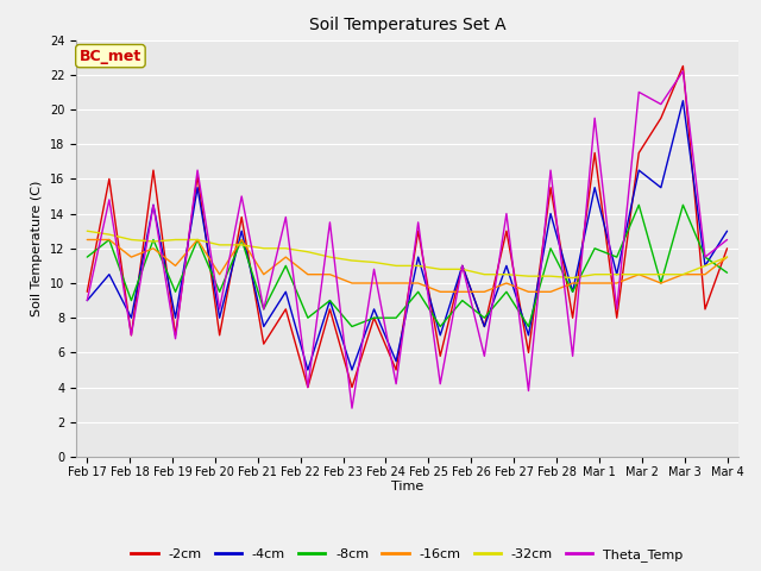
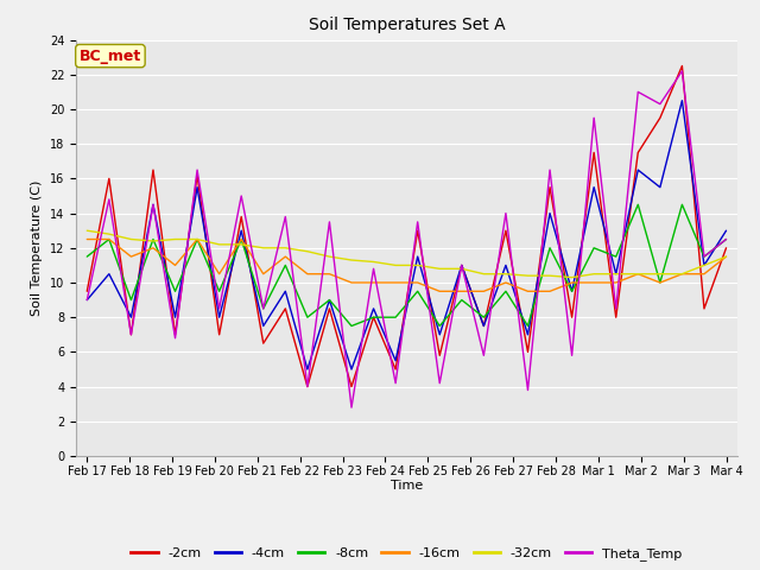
-8cm/Mar 4: 10.6 -> 12.5
